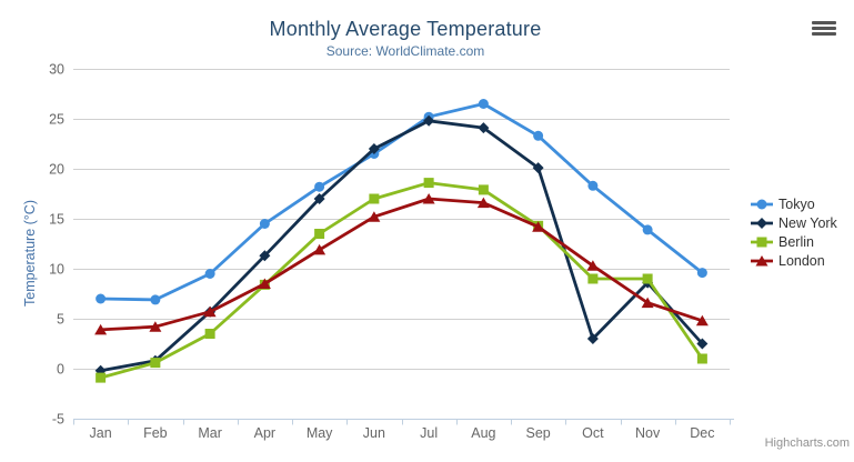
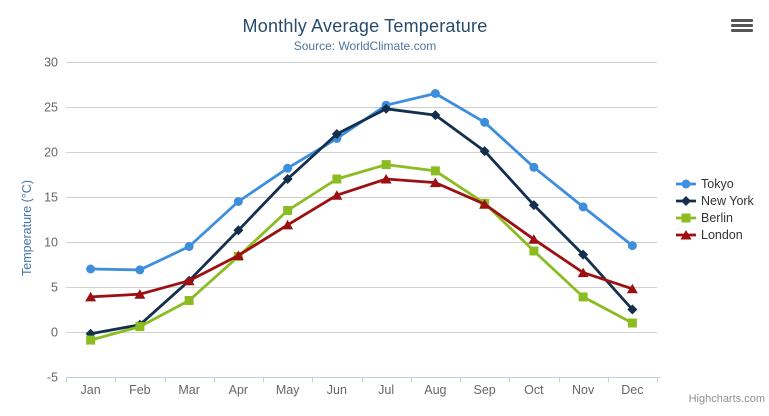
New York/Oct: 3 -> 14
Berlin/Nov: 9 -> 4
